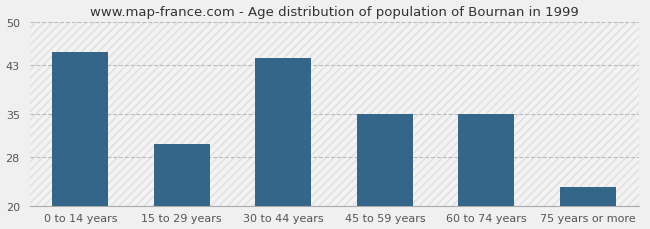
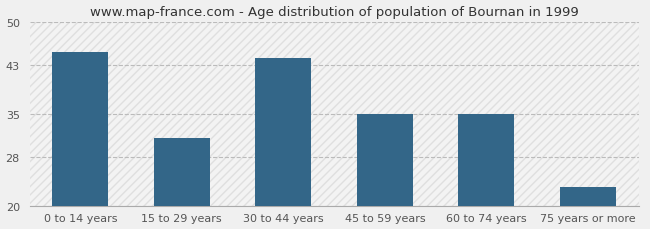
15 to 29 years: 30 -> 31
